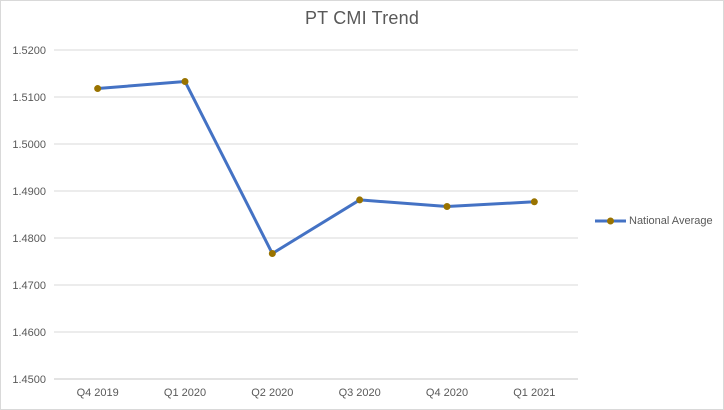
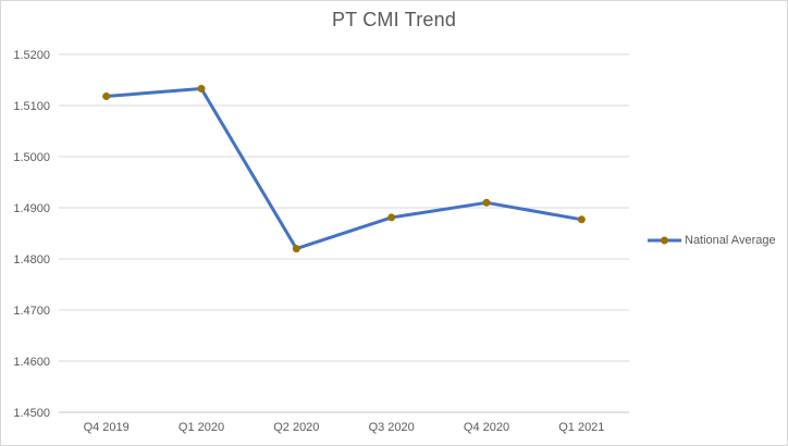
Q2 2020: 1.477 -> 1.482
Q4 2020: 1.487 -> 1.491
